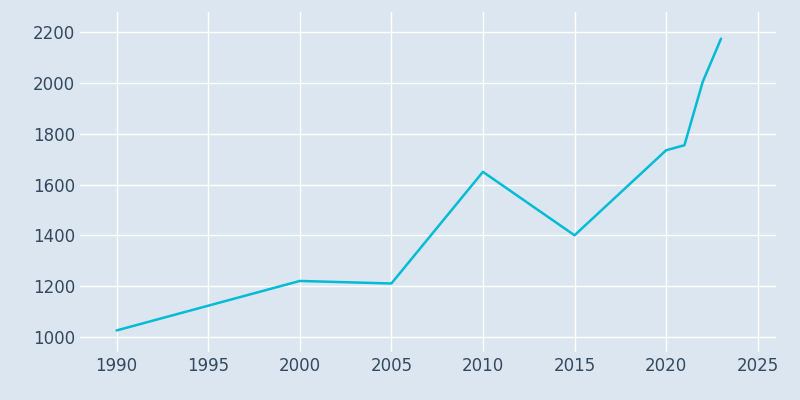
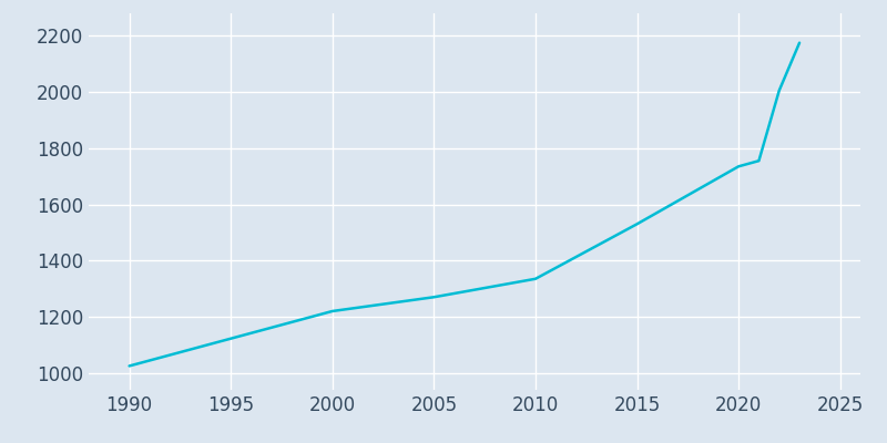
2005: 1210 -> 1270
2010: 1650 -> 1335
2015: 1400 -> 1530
